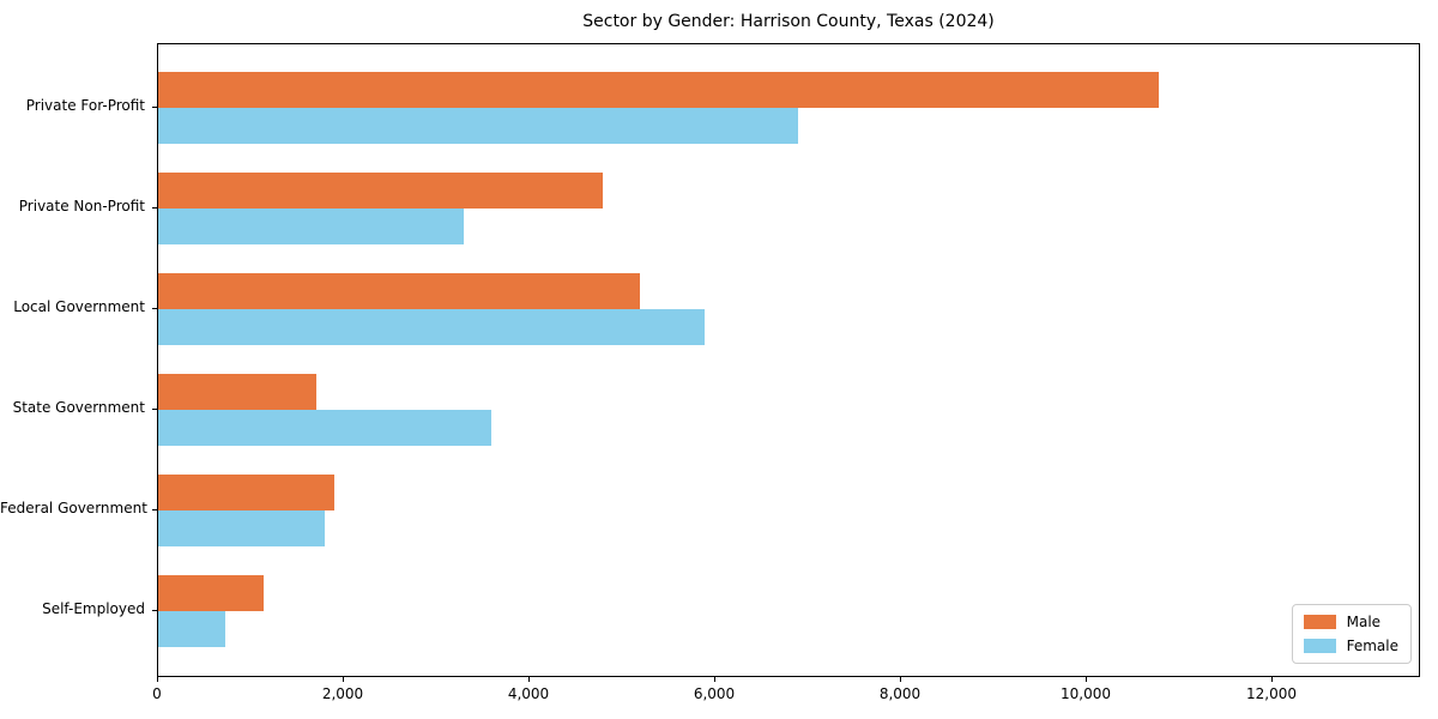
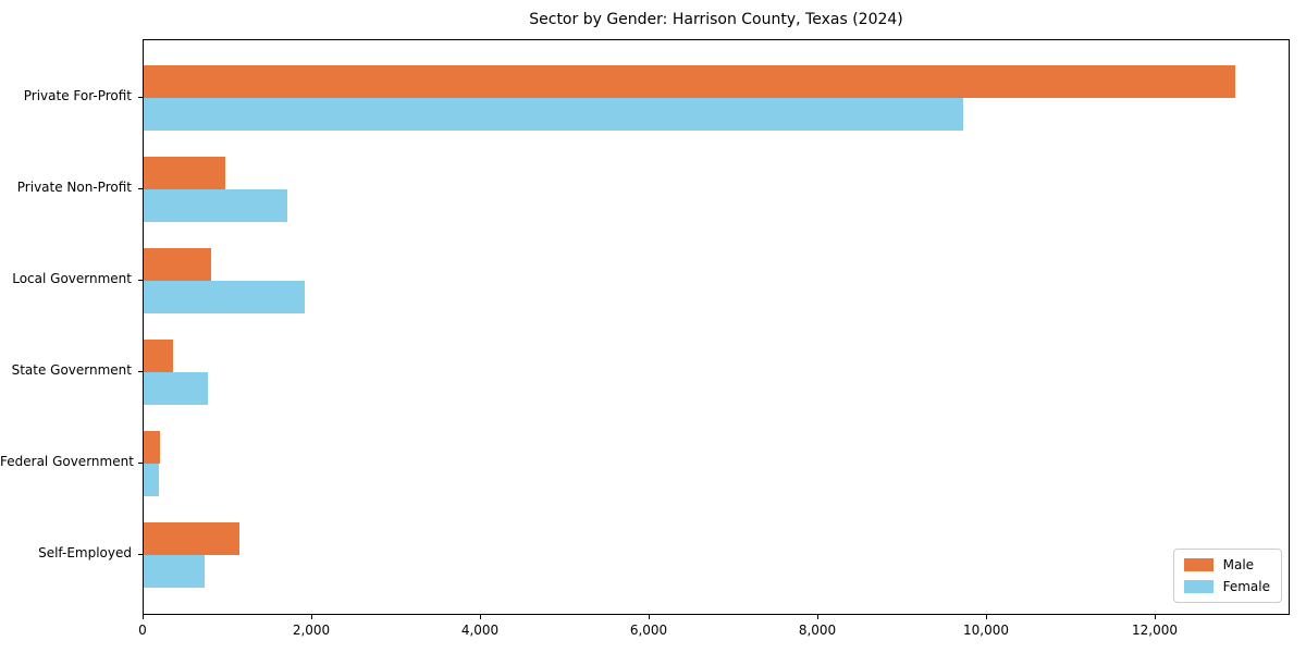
Male/Private For-Profit: 10800 -> 13000
Female/Private For-Profit: 6900 -> 9700
Male/Private Non-Profit: 4800 -> 1000
Female/Private Non-Profit: 3300 -> 1700
Male/Local Government: 5200 -> 800
Female/Local Government: 5900 -> 1900
Male/State Government: 1700 -> 400
Female/State Government: 3600 -> 800
Male/Federal Government: 1900 -> 200
Female/Federal Government: 1800 -> 200
